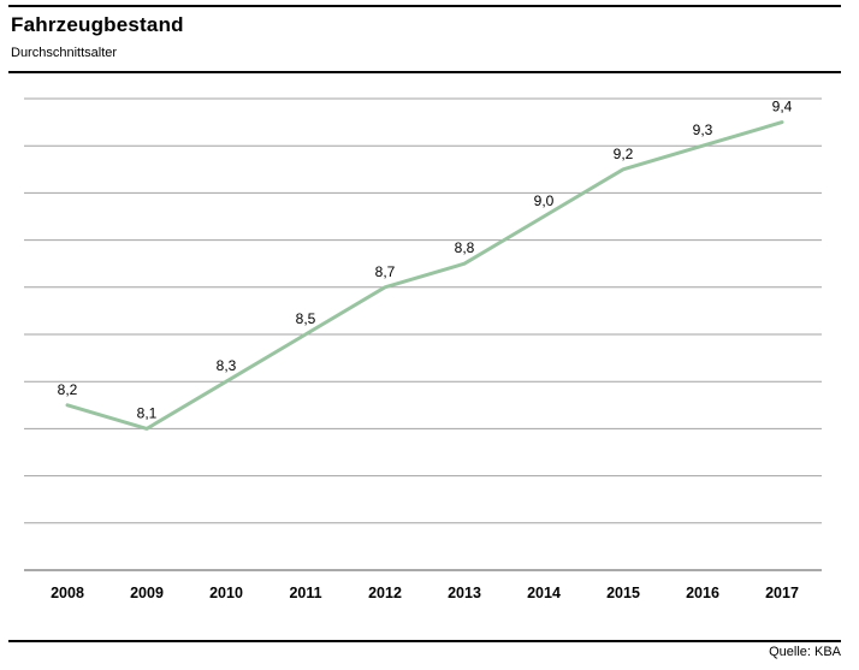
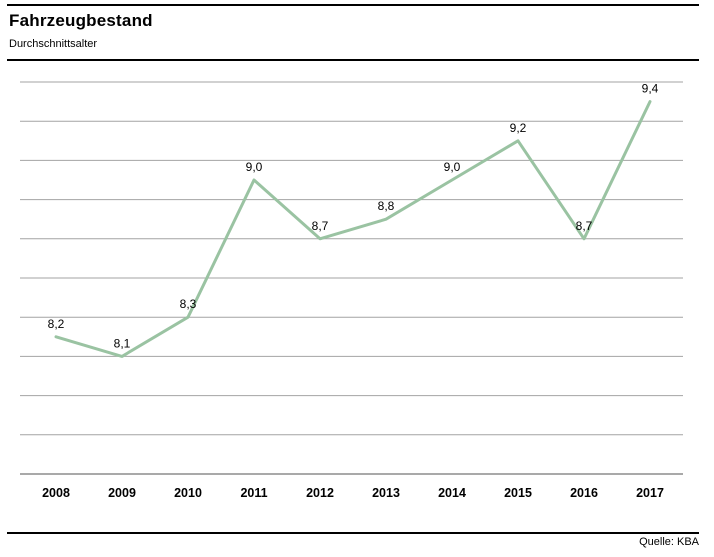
2011: 8,5 -> 9,0
2016: 9,3 -> 8,7
